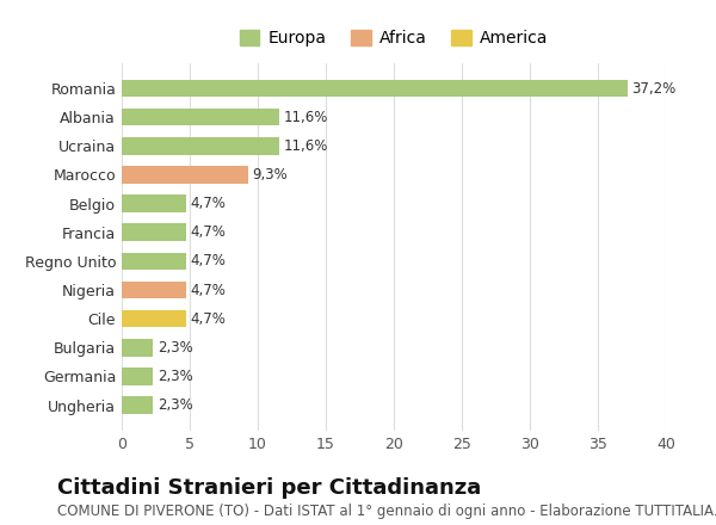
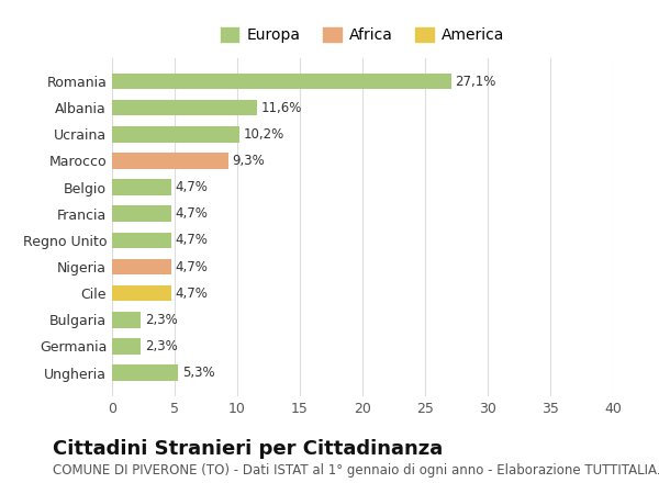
Romania: 37,2% -> 27,1%
Ucraina: 11,6% -> 10,2%
Ungheria: 2,3% -> 5,3%
